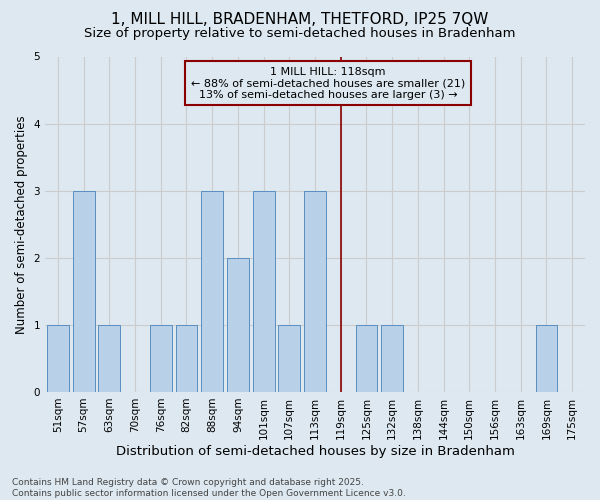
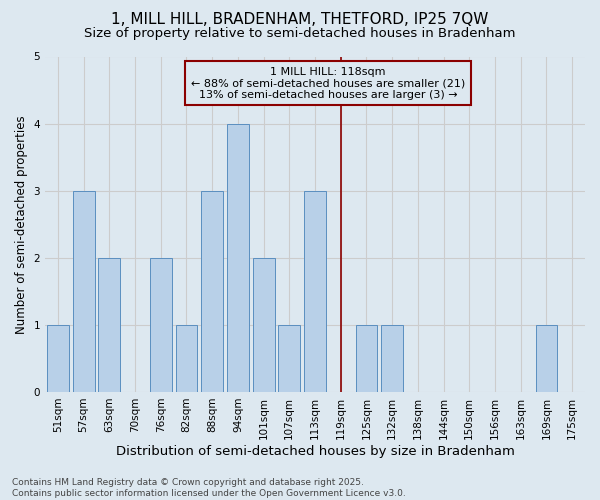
63sqm: 1 -> 2
76sqm: 1 -> 2
94sqm: 2 -> 4
101sqm: 3 -> 2
